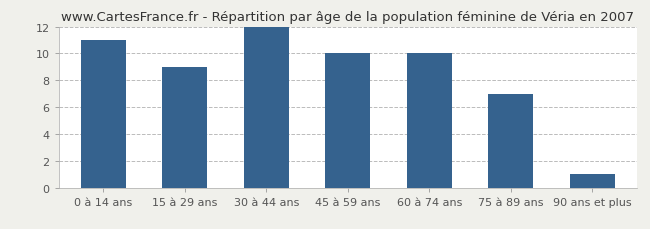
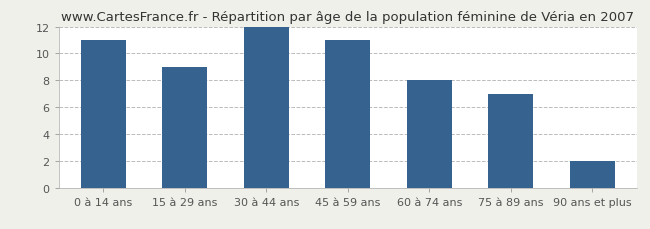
45 à 59 ans: 10 -> 11
60 à 74 ans: 10 -> 8
90 ans et plus: 1 -> 2
